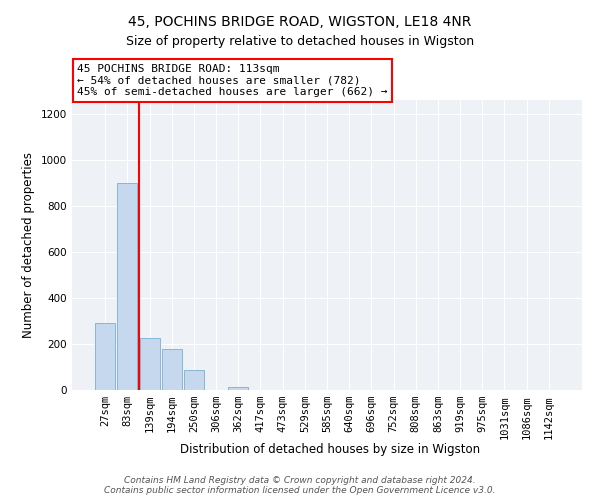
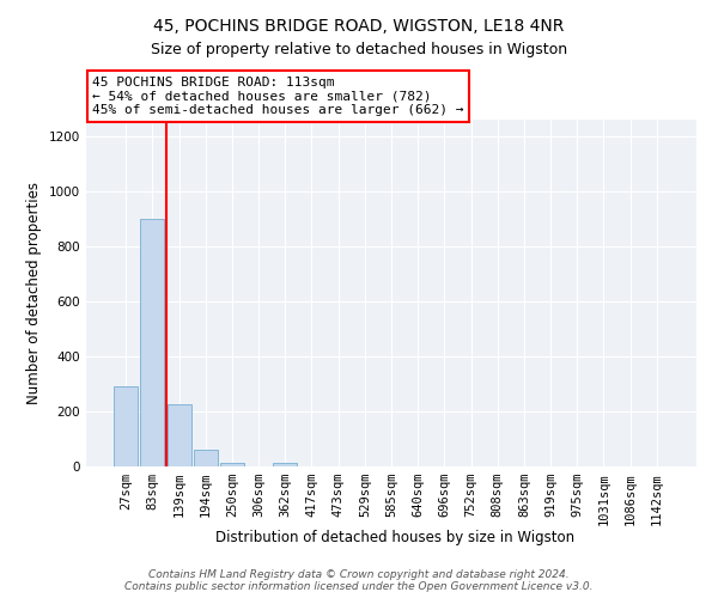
194sqm: 180 -> 60
250sqm: 85 -> 15
